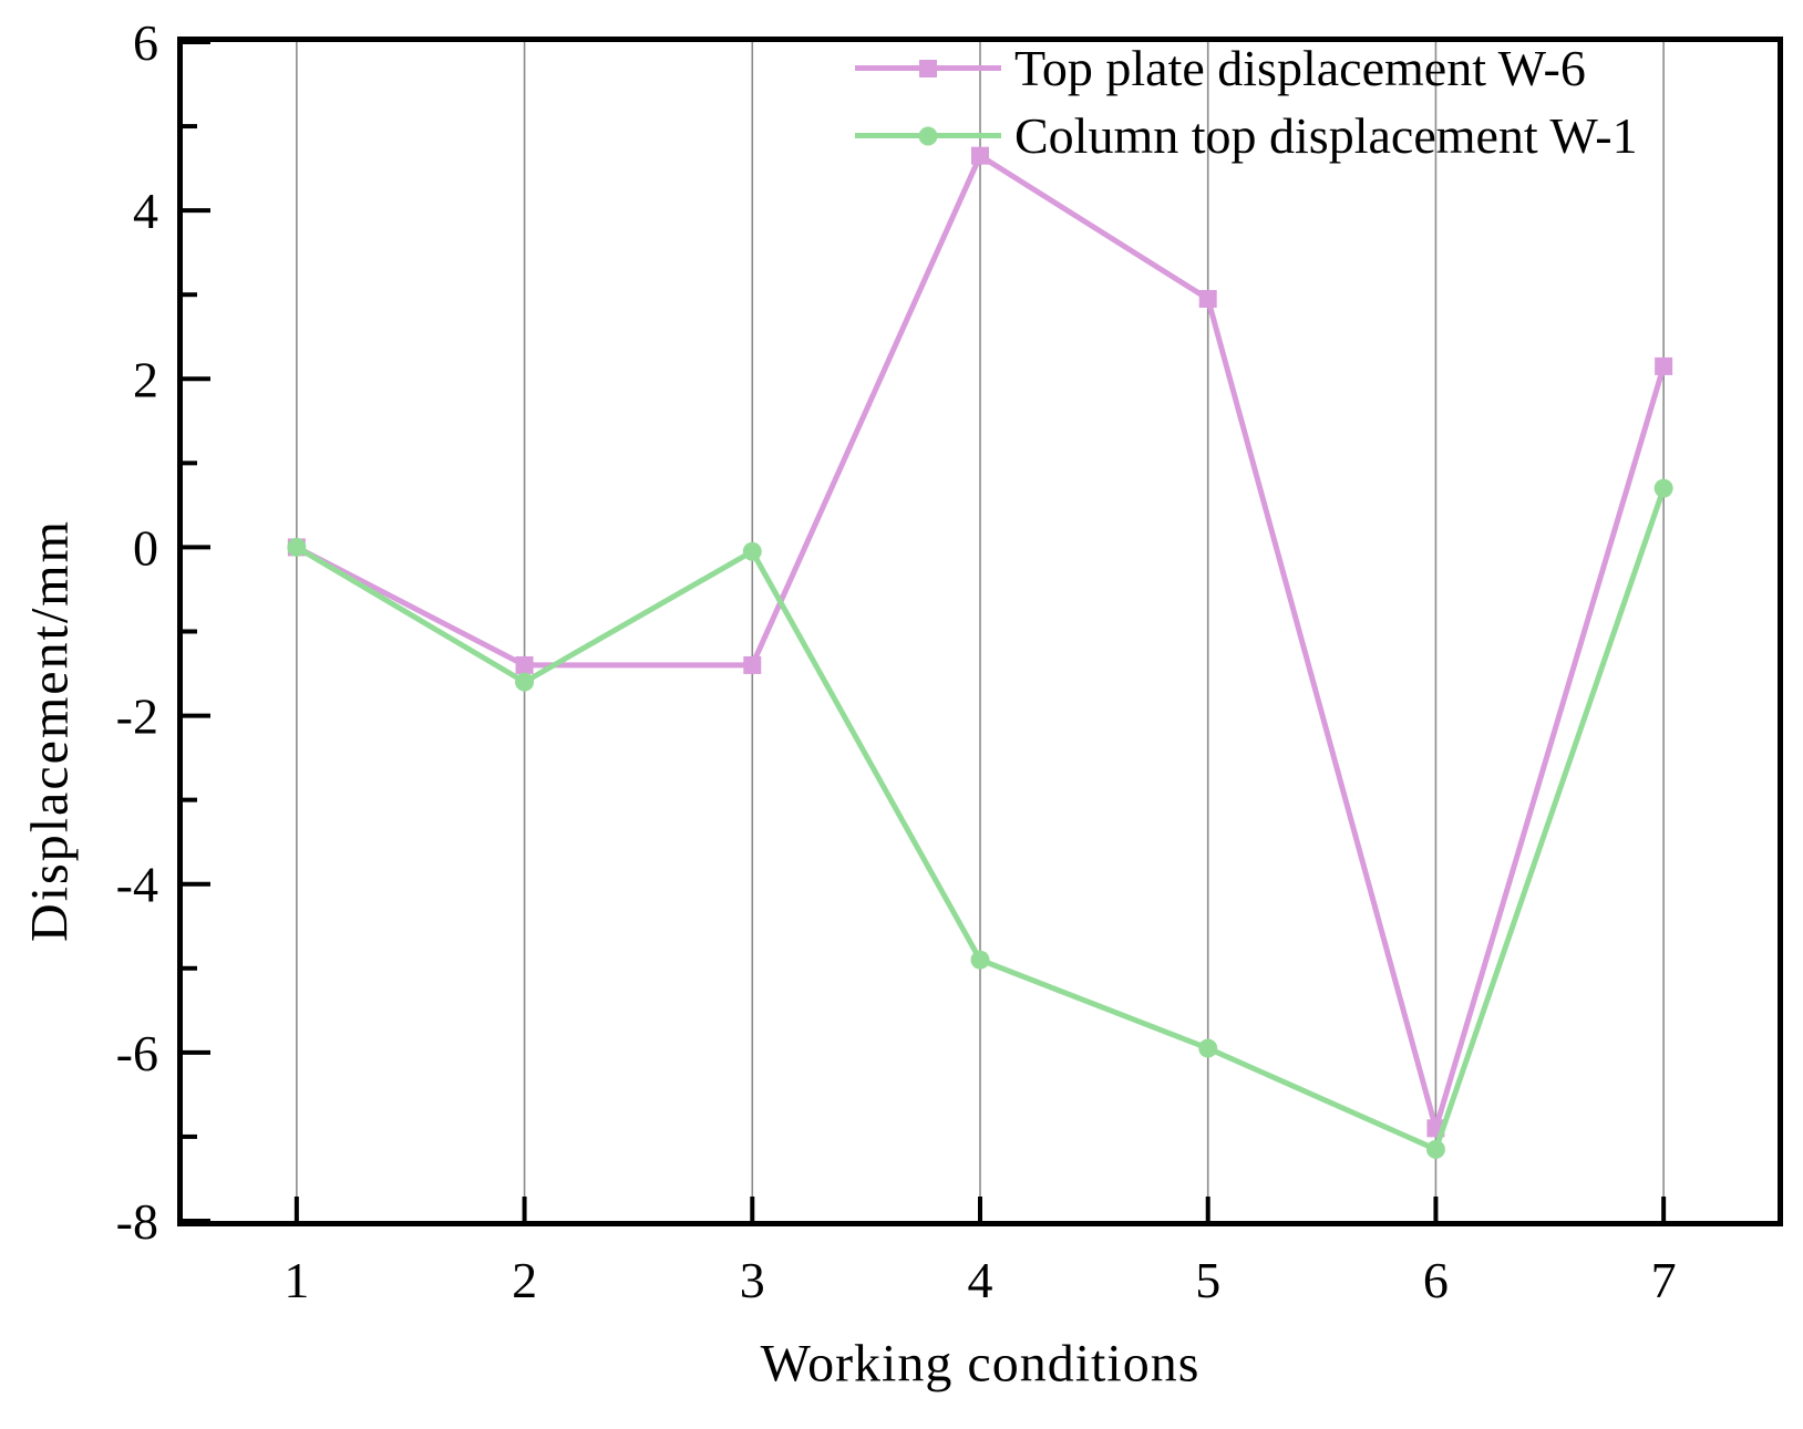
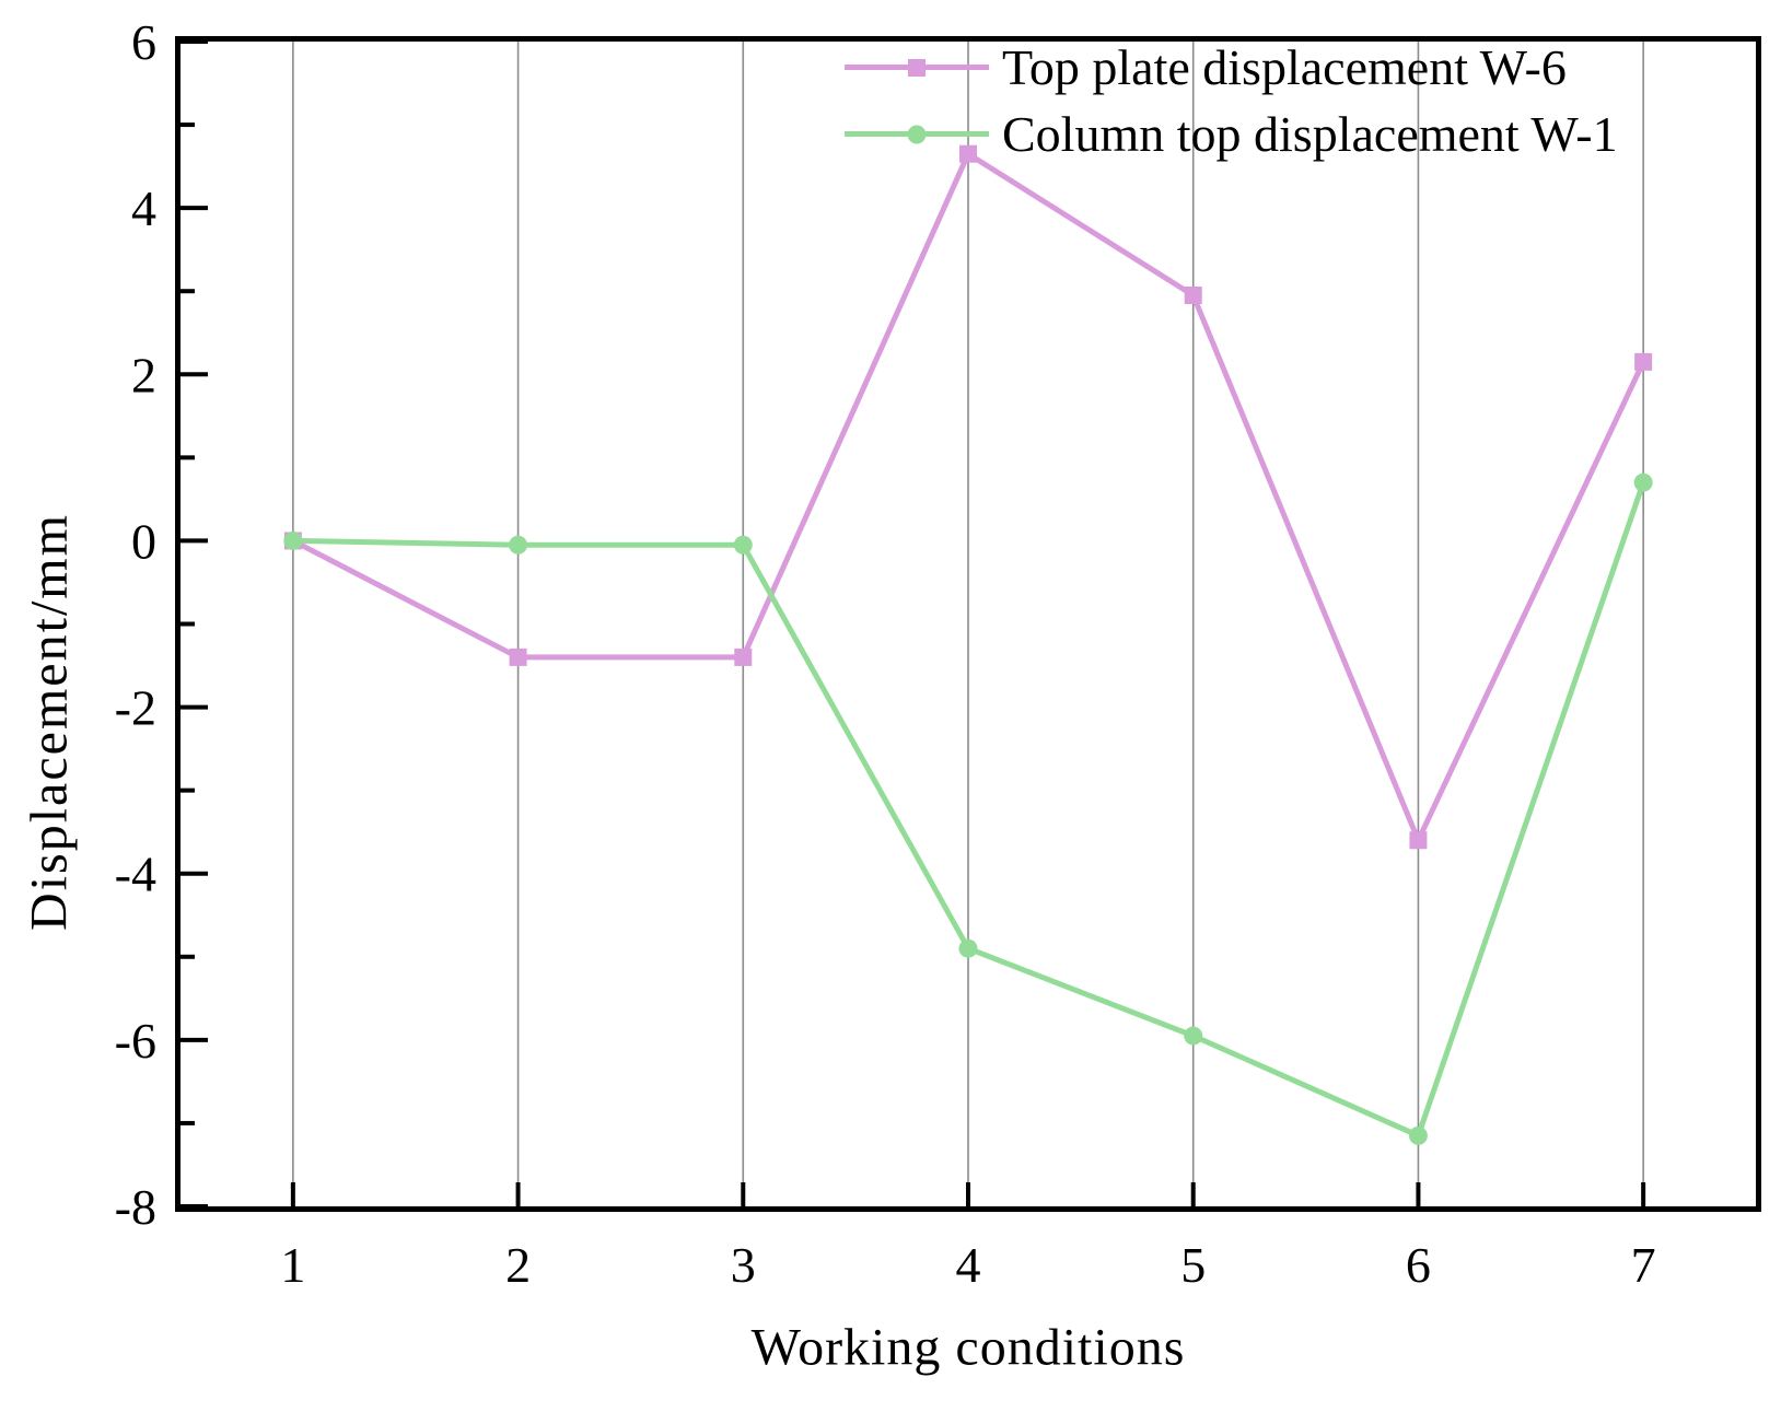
Column top displacement W-1/2: -1.6 -> -0.1
Top plate displacement W-6/6: -6.9 -> -3.6
